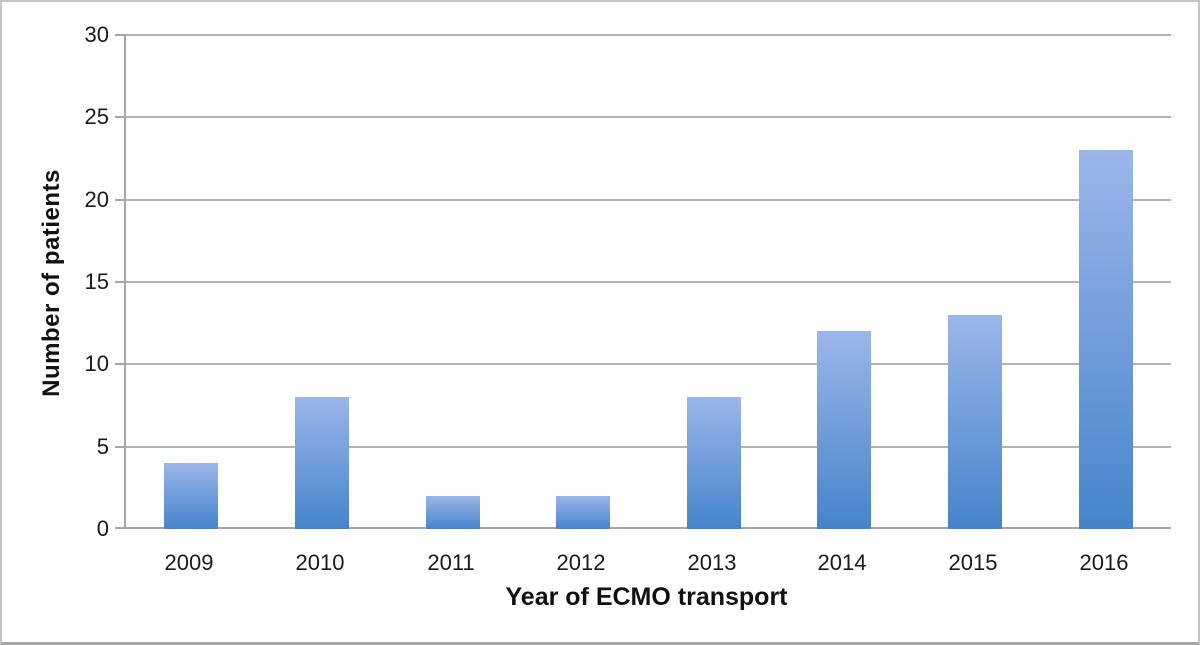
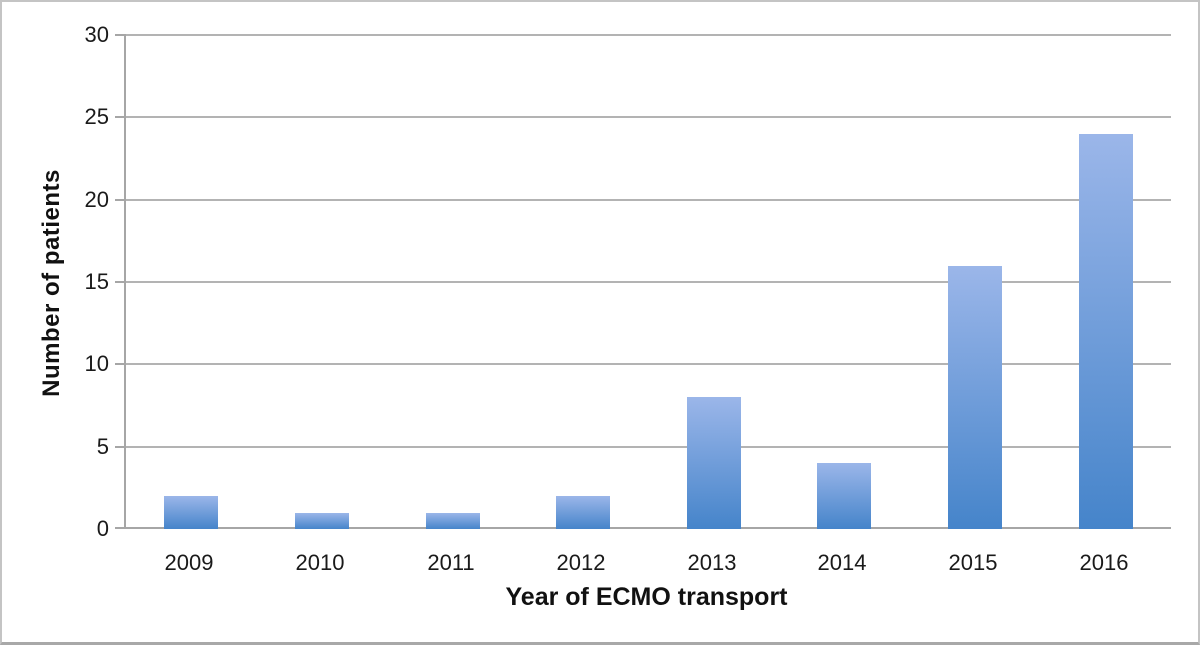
2009: 4 -> 2
2010: 8 -> 1
2011: 2 -> 1
2014: 12 -> 4
2015: 13 -> 16
2016: 23 -> 24
